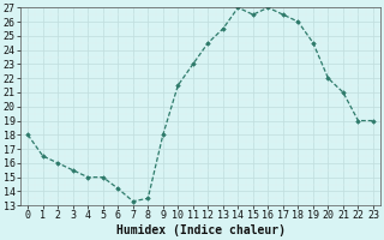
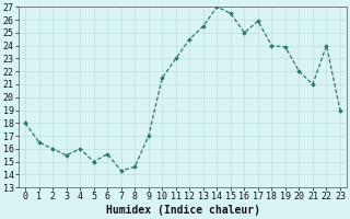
4: 15.0 -> 16.0
6: 14.2 -> 15.6
7: 13.3 -> 14.3
8: 13.5 -> 14.6
9: 18.0 -> 17.0
16: 27.0 -> 25.0
17: 26.5 -> 25.9
18: 26.0 -> 24.0
19: 24.5 -> 23.9
22: 19.0 -> 24.0
